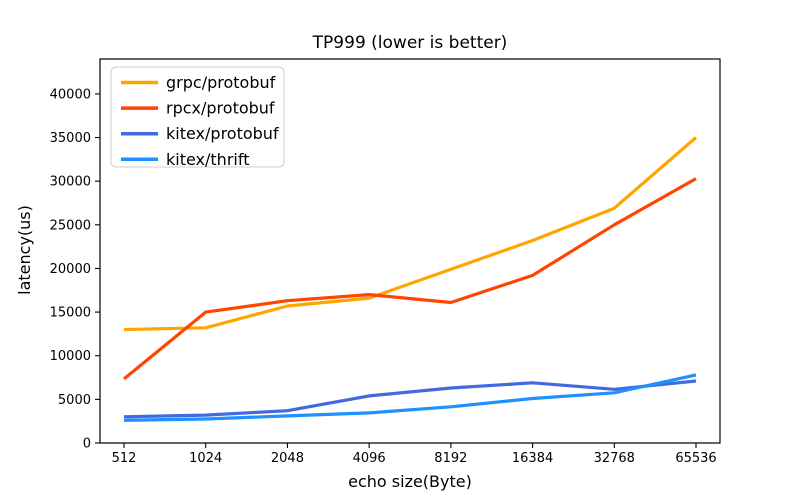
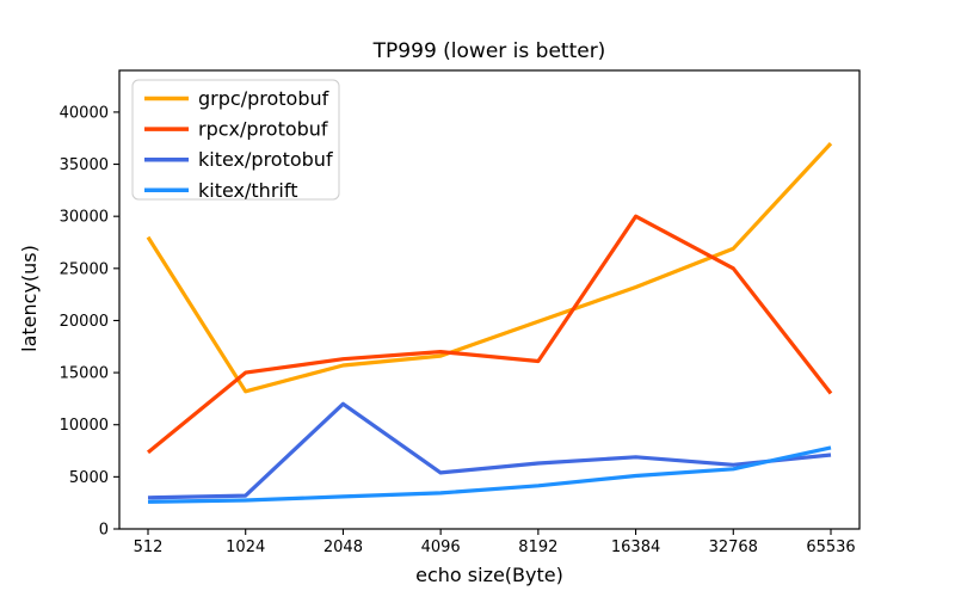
grpc/protobuf/512: 13000 -> 28000
kitex/protobuf/2048: 4000 -> 12000
rpcx/protobuf/16384: 19000 -> 30000
grpc/protobuf/65536: 35000 -> 37000
rpcx/protobuf/65536: 30000 -> 13000
